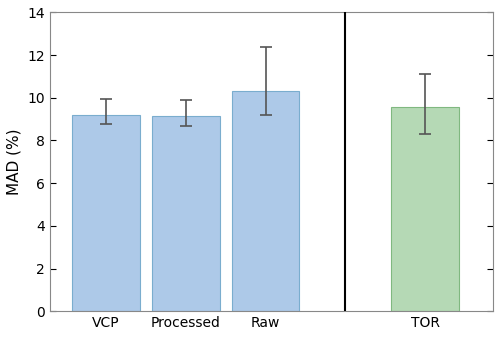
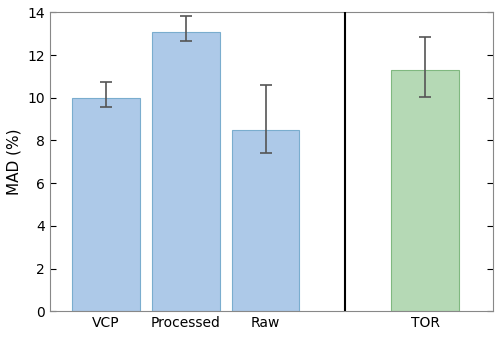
VCP: 9.20 -> 10.00
Processed: 9.15 -> 13.10
Raw: 10.30 -> 8.50
TOR: 9.55 -> 11.30
